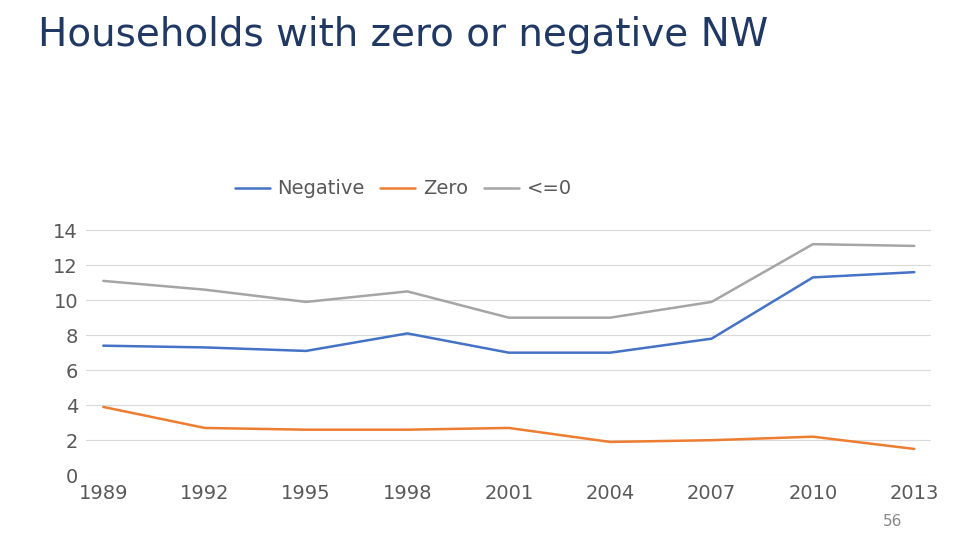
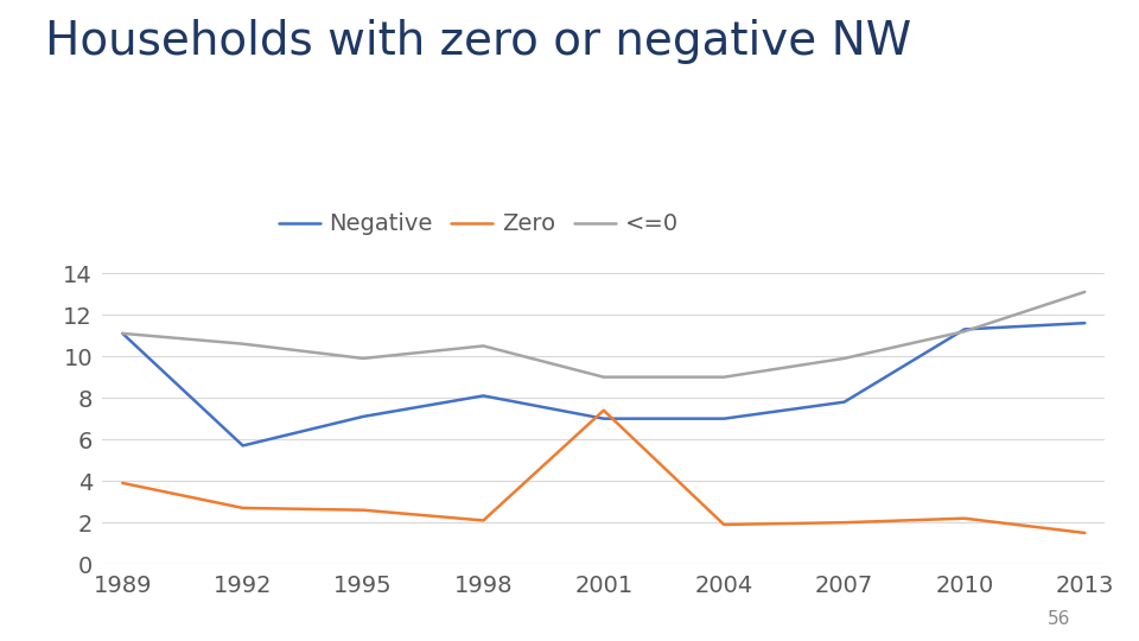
Negative/1989: 7.4 -> 11.1
Negative/1992: 7.3 -> 5.7
Zero/1998: 2.6 -> 2.1
Zero/2001: 2.7 -> 7.4
<=0/2010: 13.2 -> 11.2
